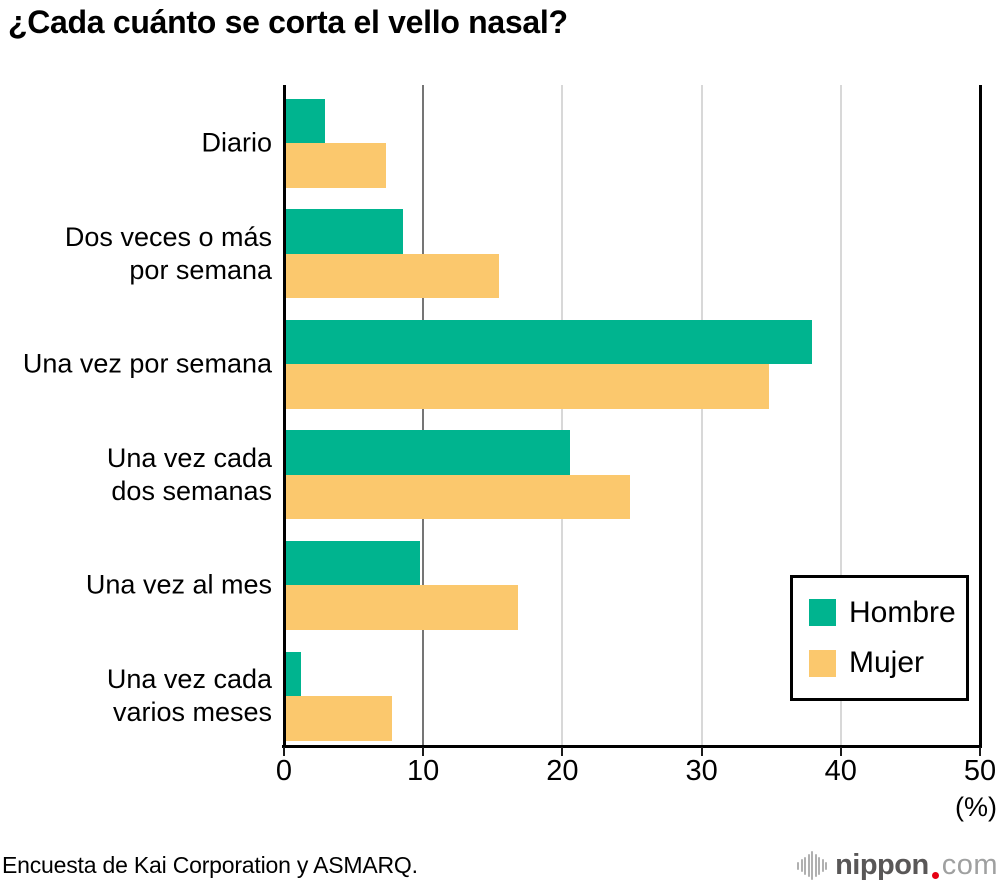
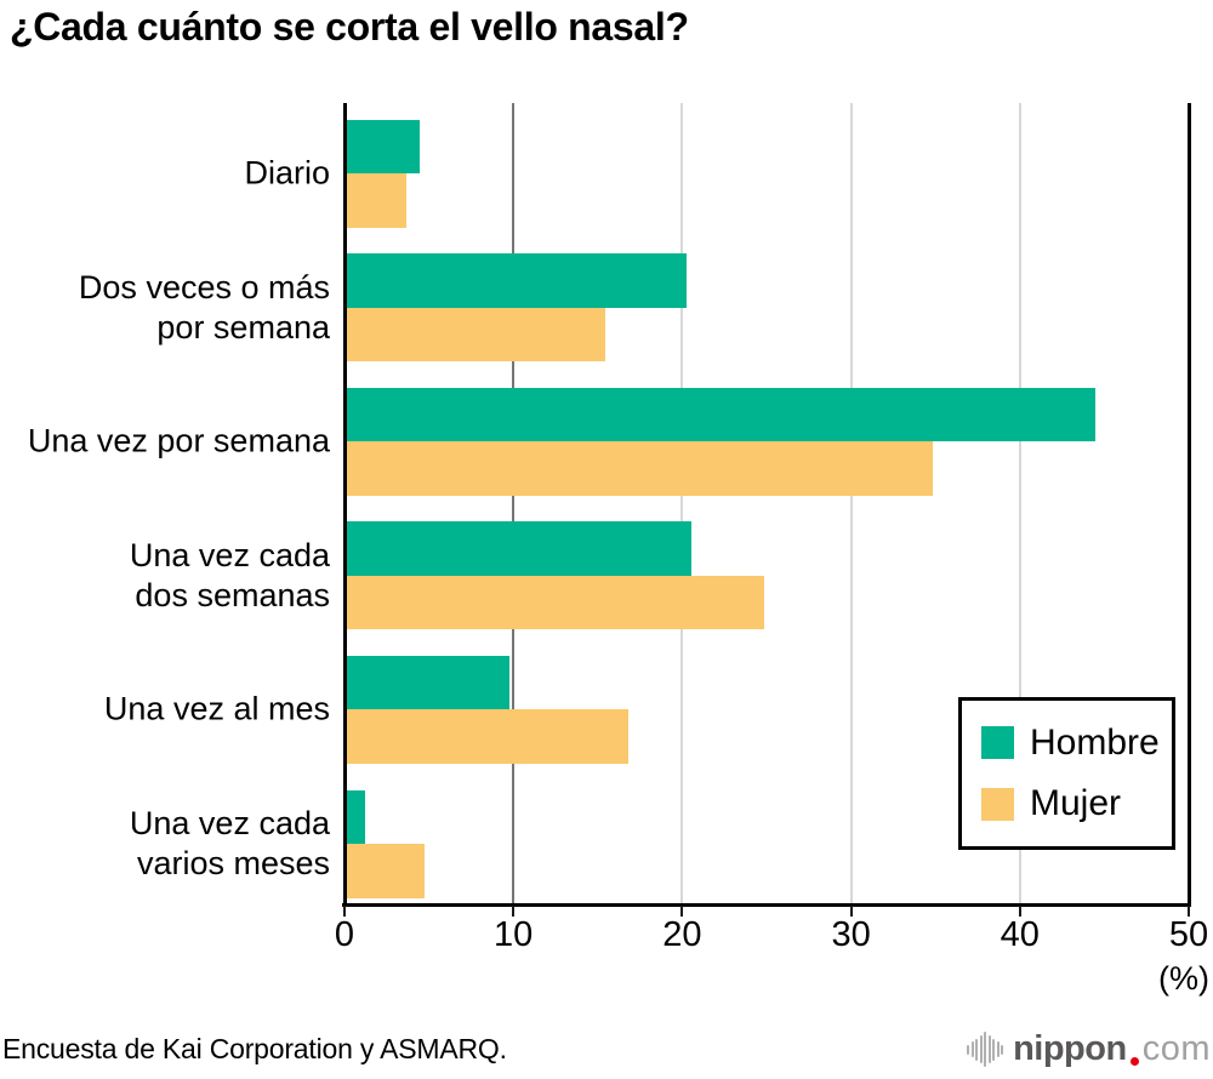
Hombre/Diario: 2.8 -> 4.3
Mujer/Diario: 7.2 -> 3.5
Hombre/Dos veces o más por semana: 8.4 -> 20.1
Hombre/Una vez por semana: 37.8 -> 44.3
Mujer/Una vez cada varios meses: 7.6 -> 4.6
